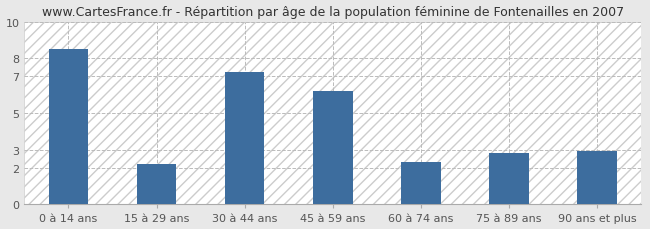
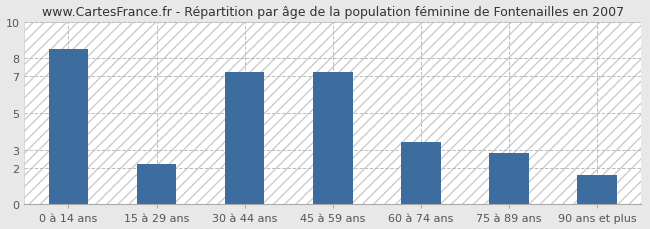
45 à 59 ans: 6.2 -> 7.2
60 à 74 ans: 2.3 -> 3.4
90 ans et plus: 2.9 -> 1.6
